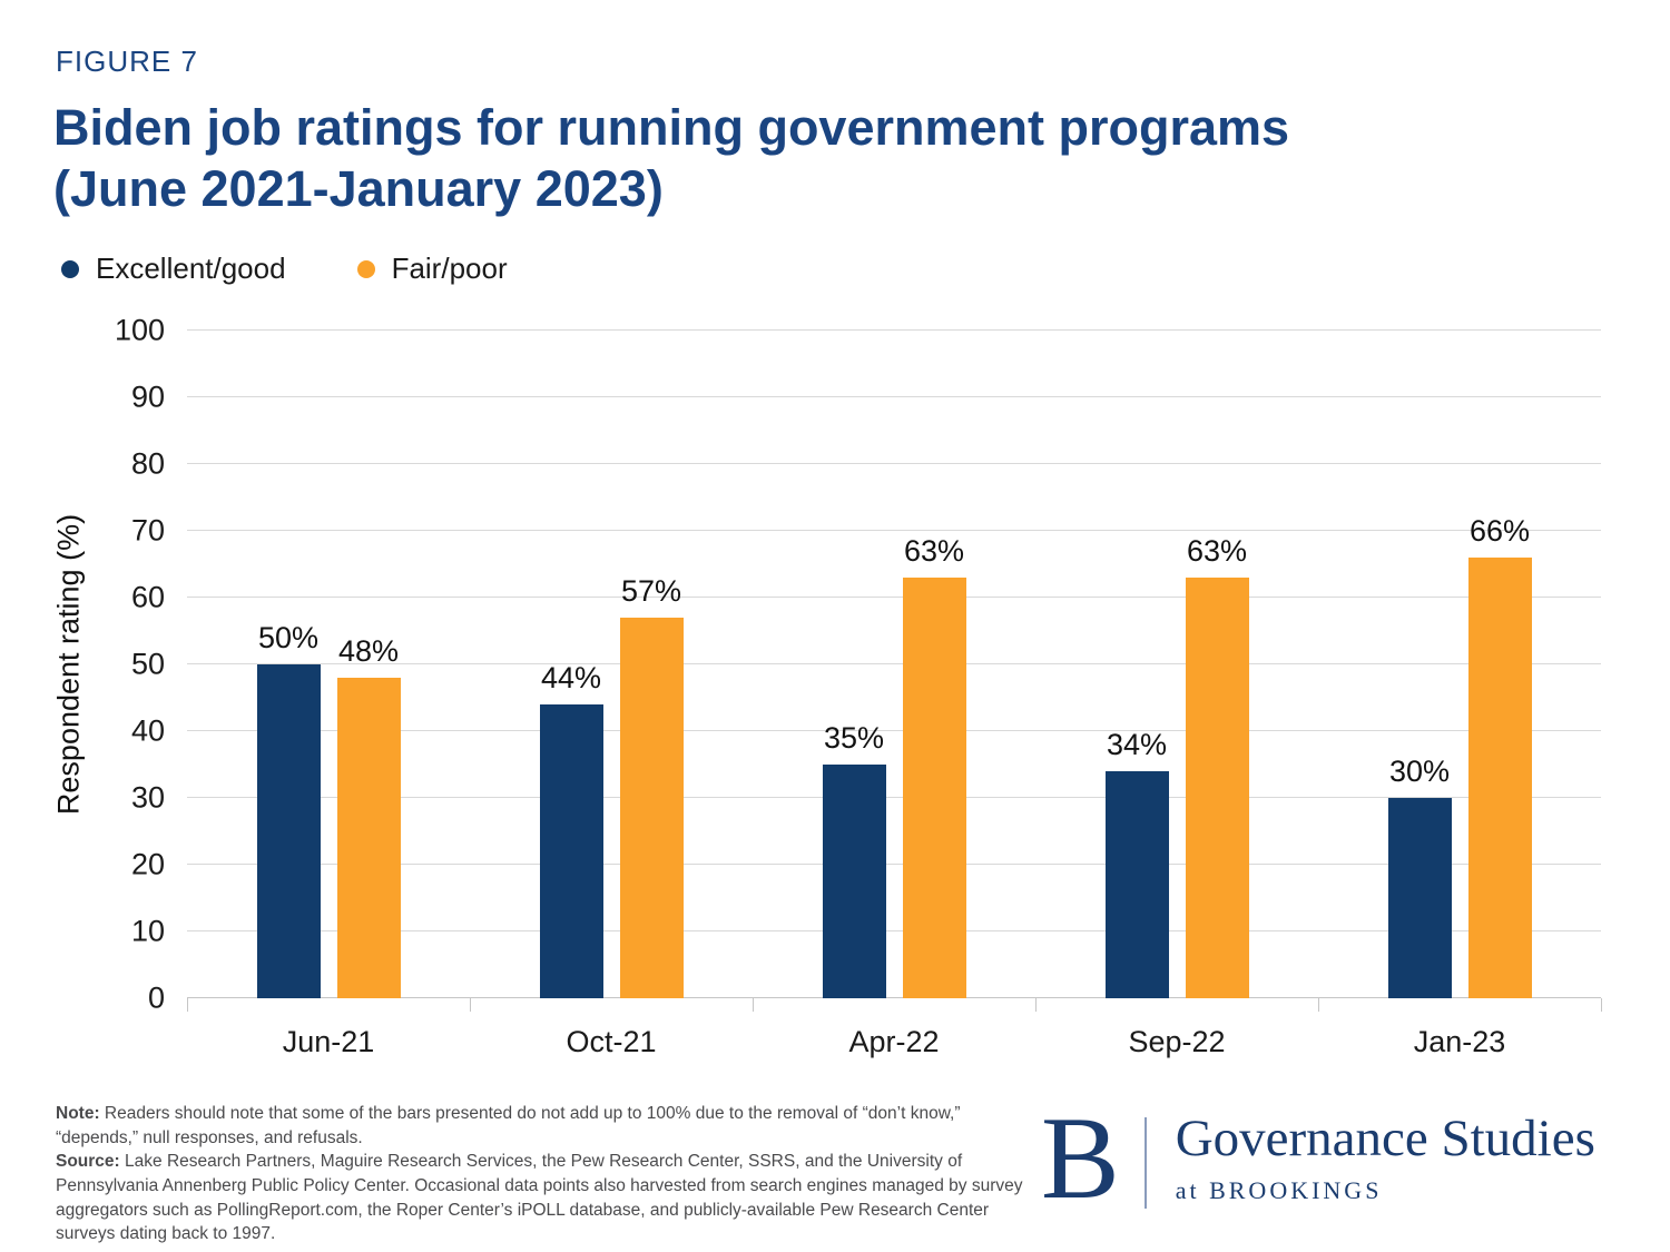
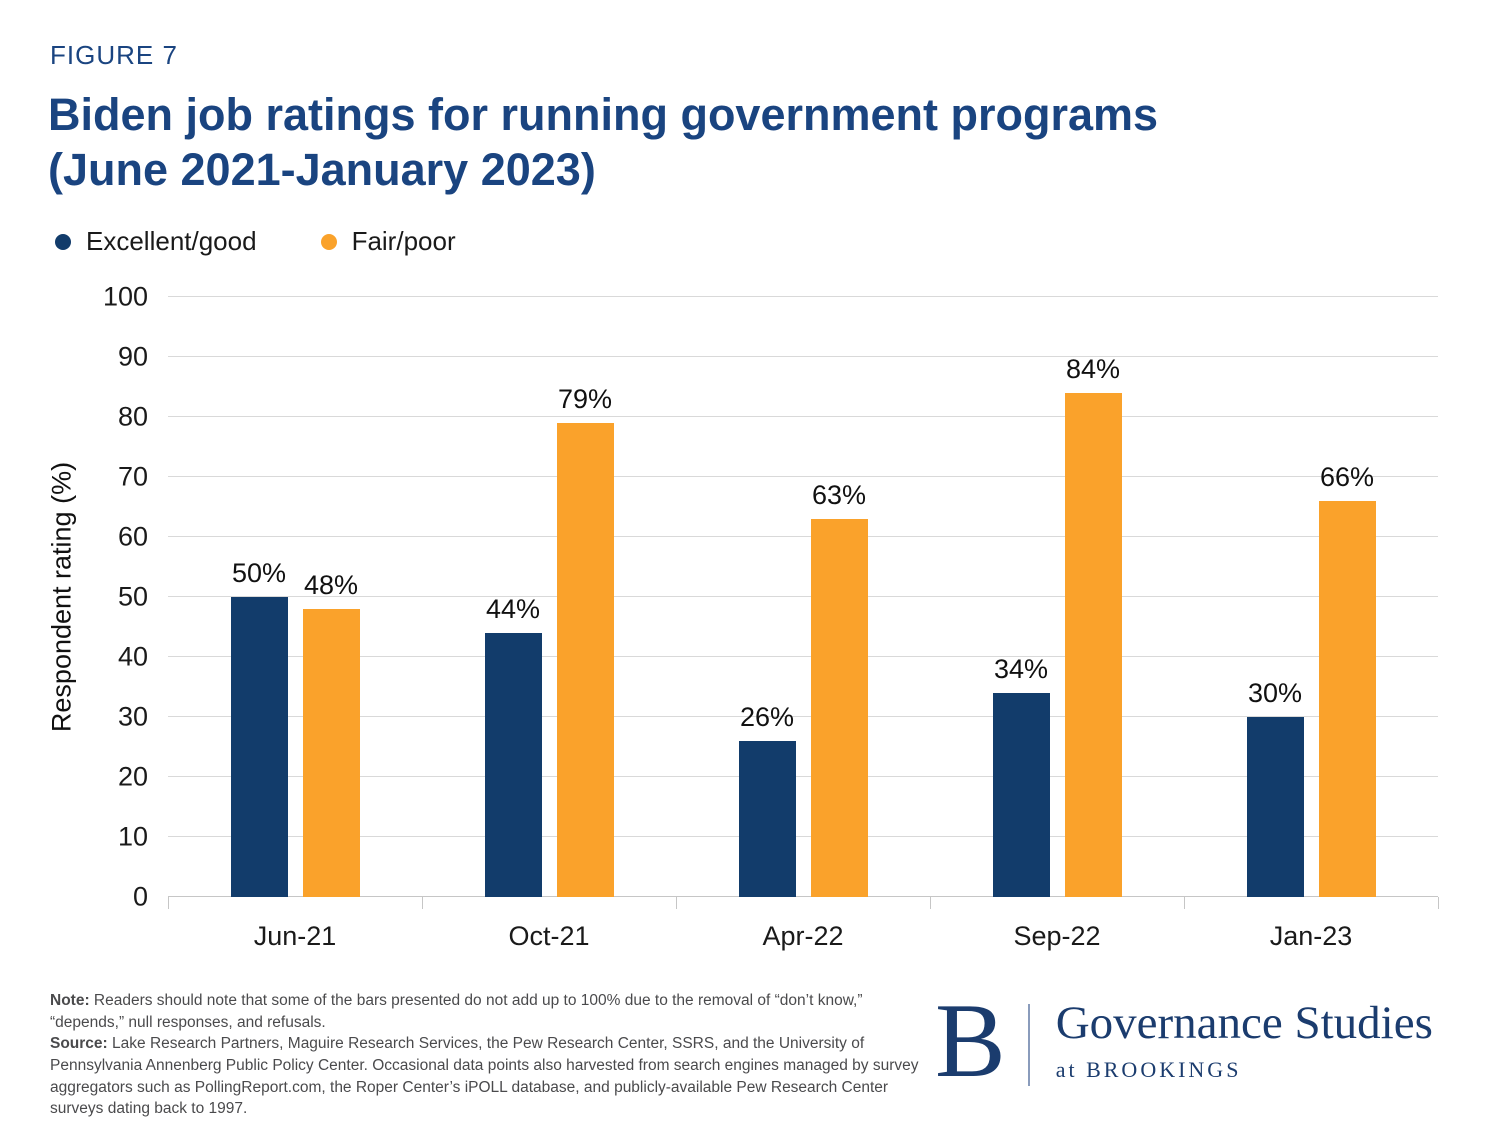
Fair/poor/Oct-21: 57% -> 79%
Excellent/good/Apr-22: 35% -> 26%
Fair/poor/Sep-22: 63% -> 84%
